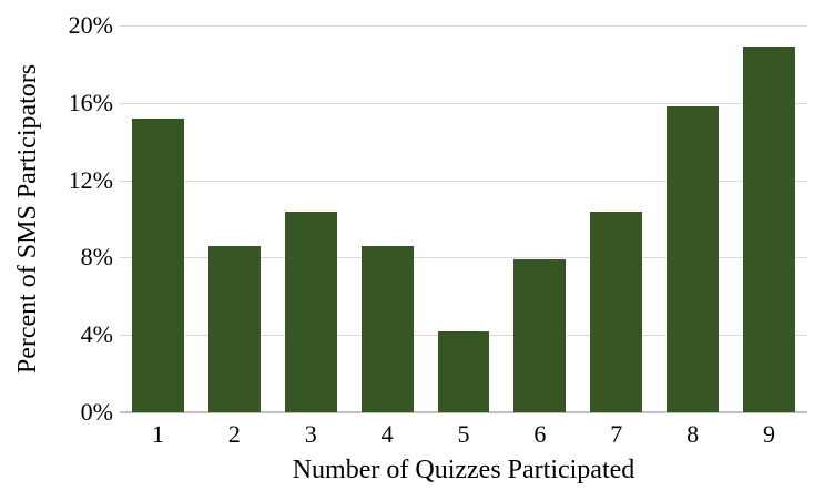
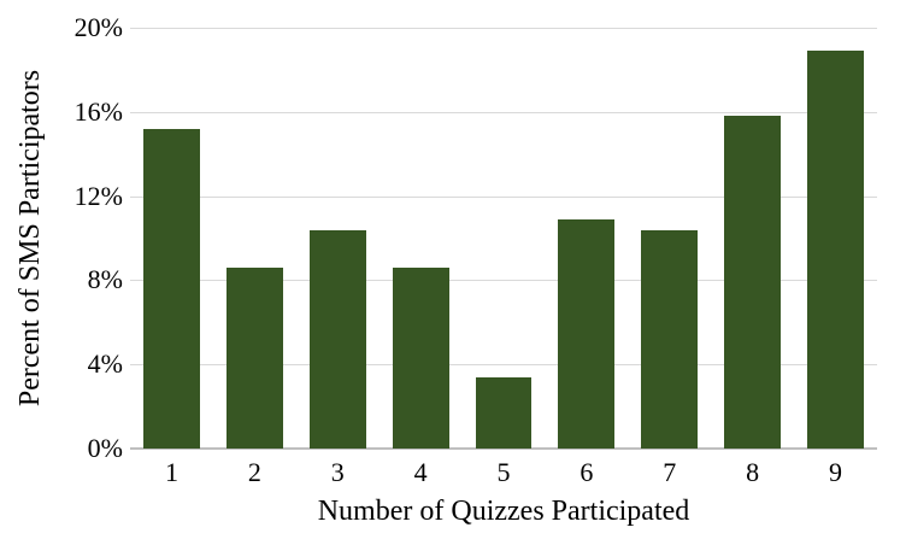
5: 4.2% -> 3.4%
6: 7.9% -> 10.9%
